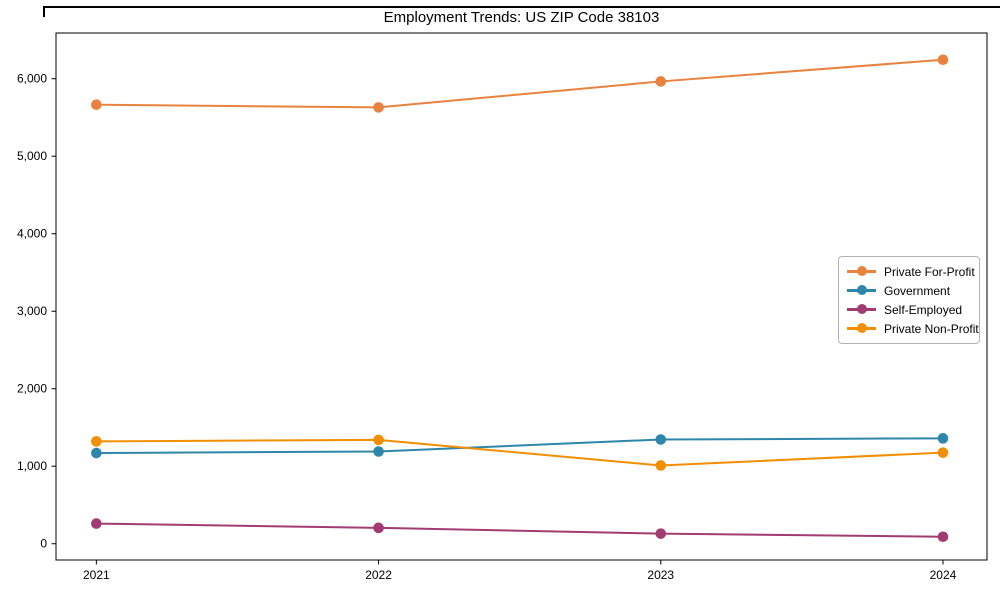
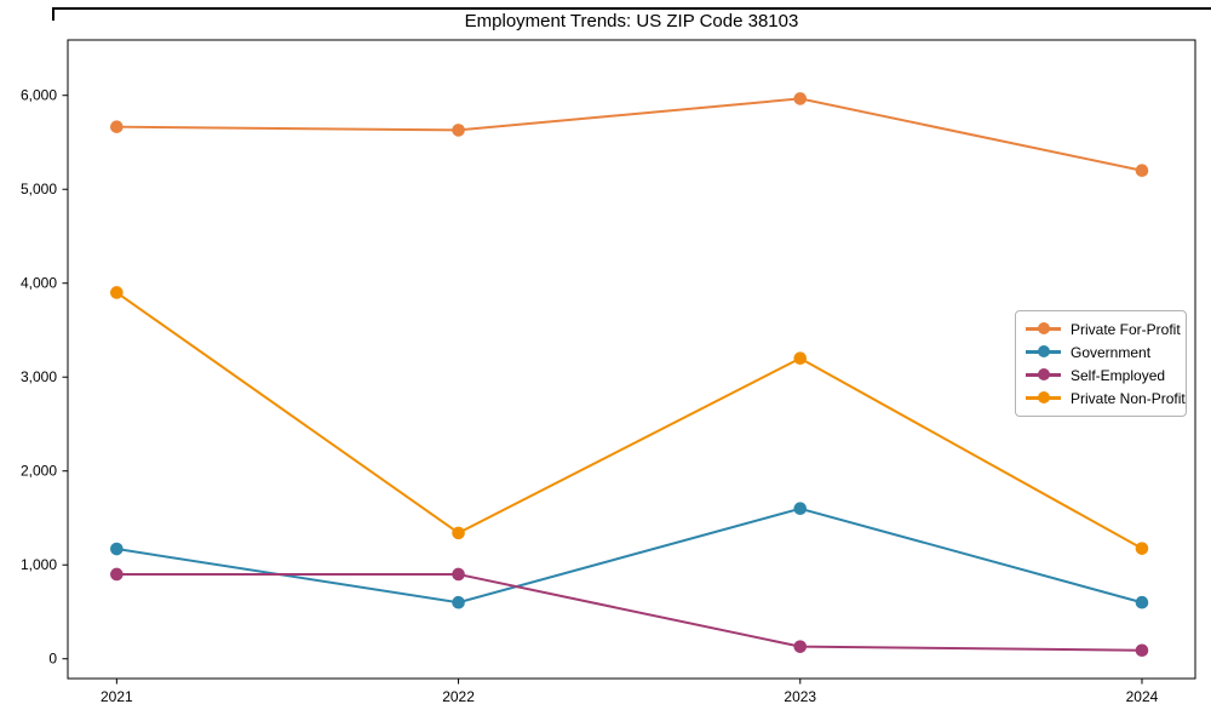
Self-Employed/2021: 300 -> 900
Private Non-Profit/2021: 1300 -> 3900
Government/2022: 1200 -> 600
Self-Employed/2022: 200 -> 900
Government/2023: 1300 -> 1600
Private Non-Profit/2023: 1000 -> 3200
Private For-Profit/2024: 6200 -> 5200
Government/2024: 1400 -> 600
